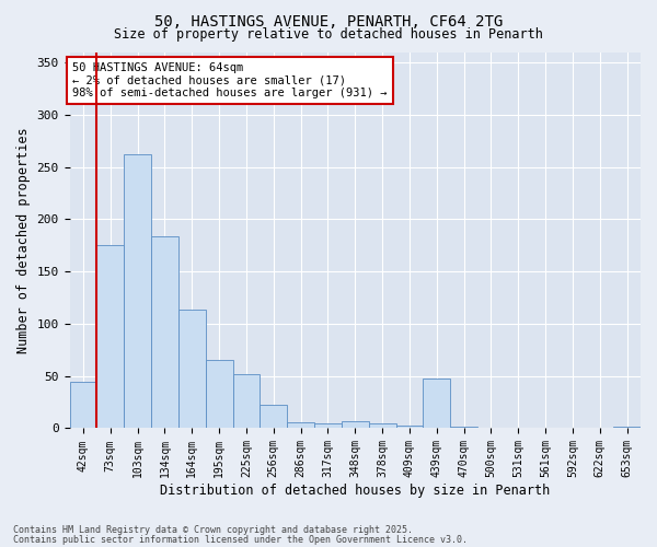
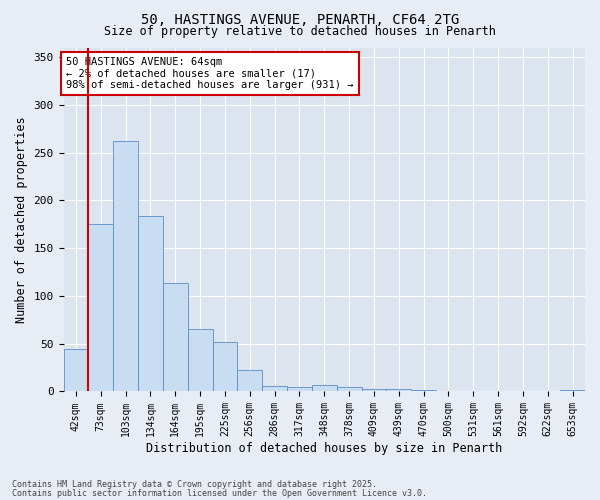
439sqm: 48 -> 3
